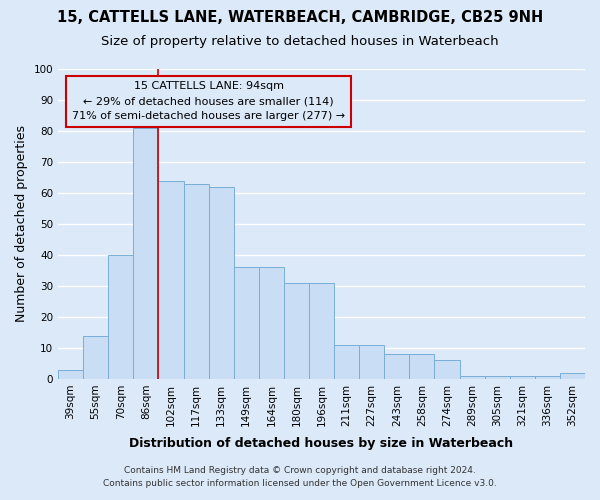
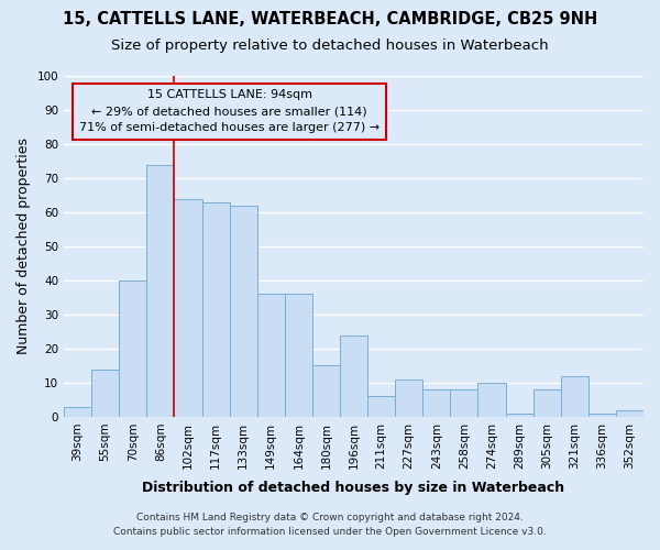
86sqm: 81 -> 74
180sqm: 31 -> 15
196sqm: 31 -> 24
211sqm: 11 -> 6
274sqm: 6 -> 10
305sqm: 1 -> 8
321sqm: 1 -> 12
